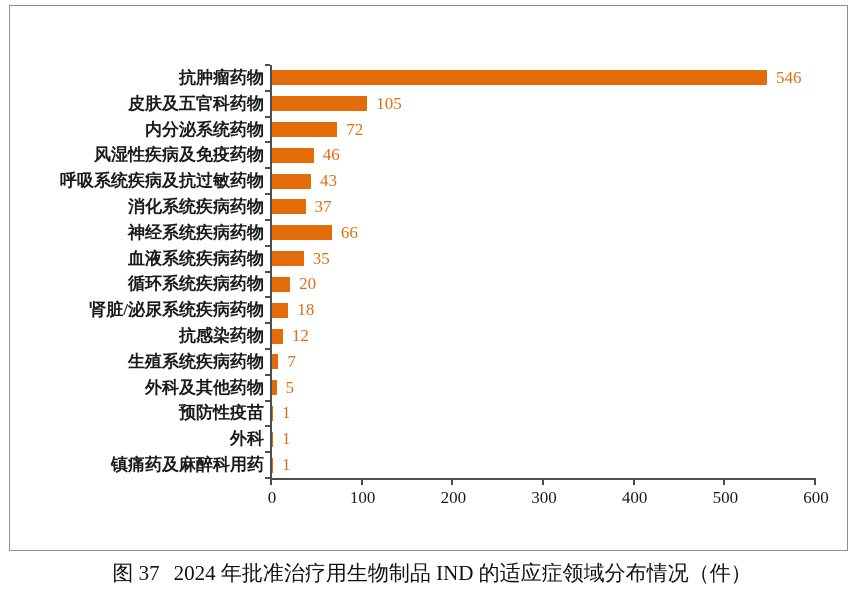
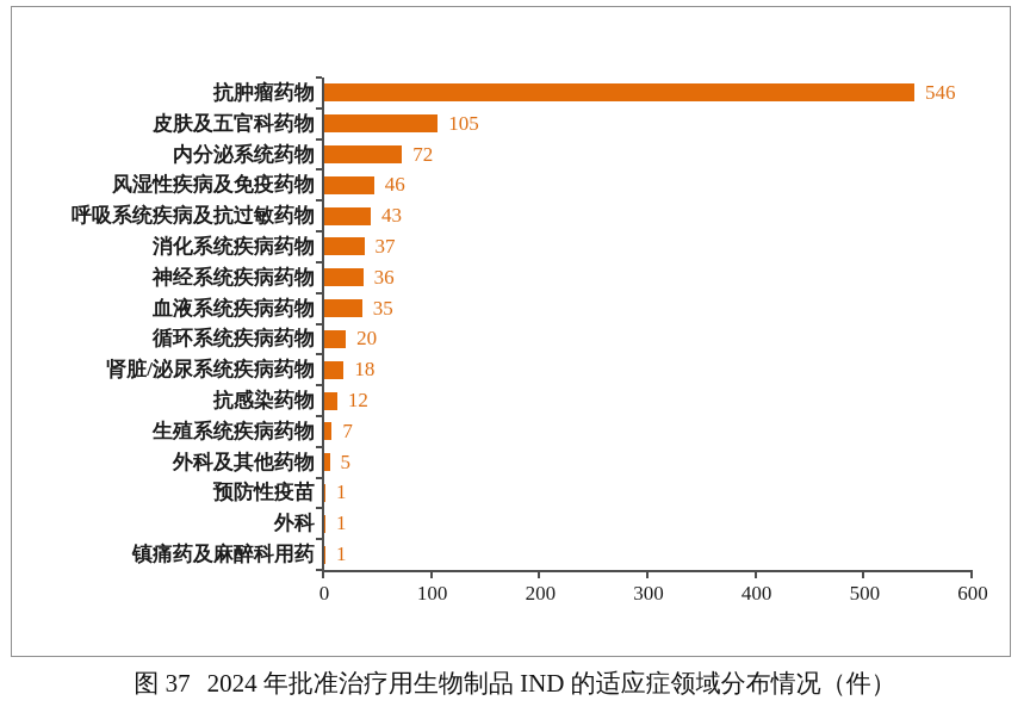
神经系统疾病药物: 66 -> 36
